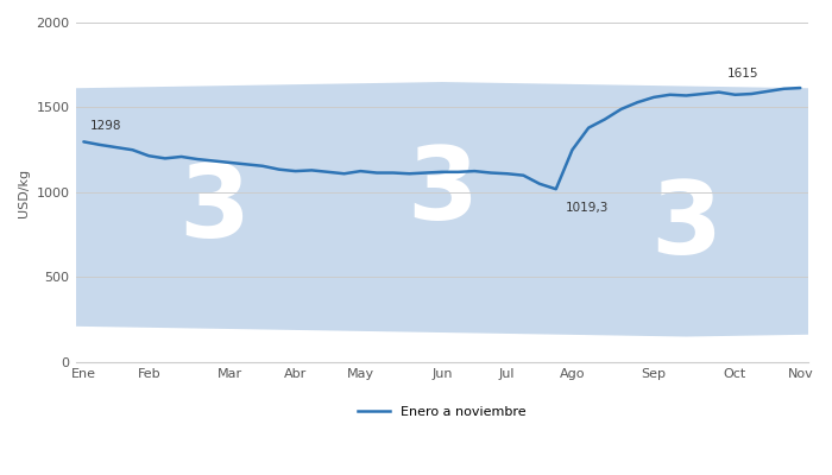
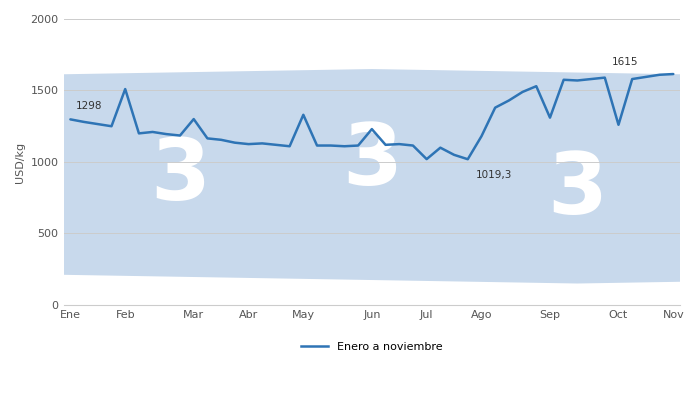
Feb: 1220 -> 1510
Mar: 1180 -> 1300
May: 1120 -> 1330
Jun: 1120 -> 1230
Jul: 1110 -> 1020
Ago: 1250 -> 1180
Sep: 1560 -> 1310
Oct: 1580 -> 1260
